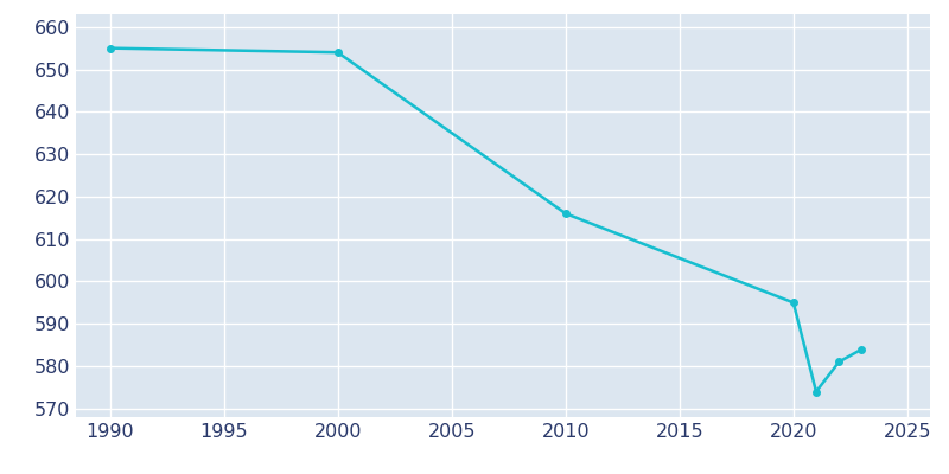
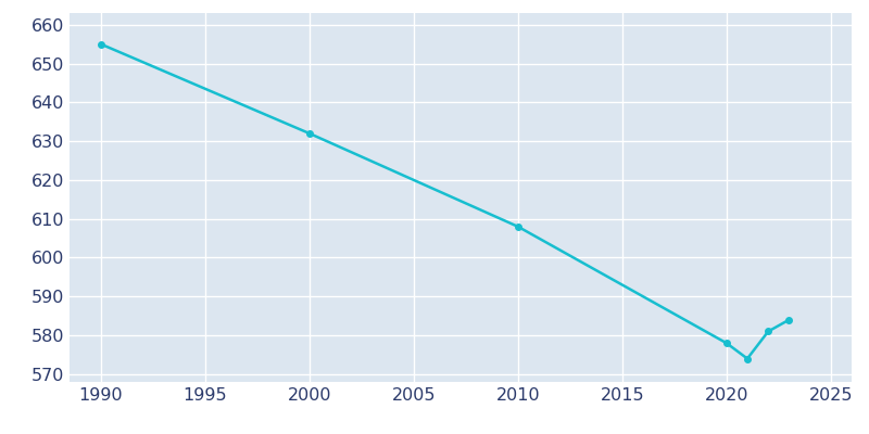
2000: 654 -> 632
2010: 616 -> 608
2020: 595 -> 578
